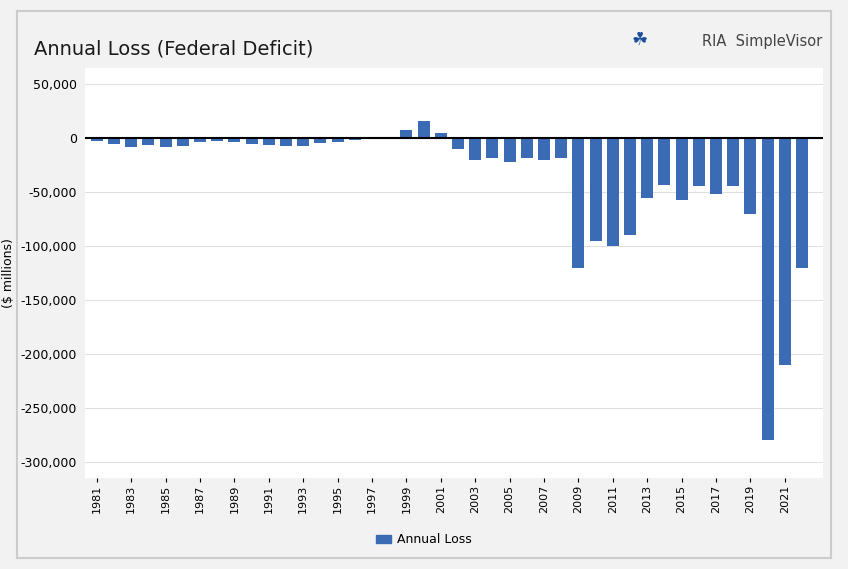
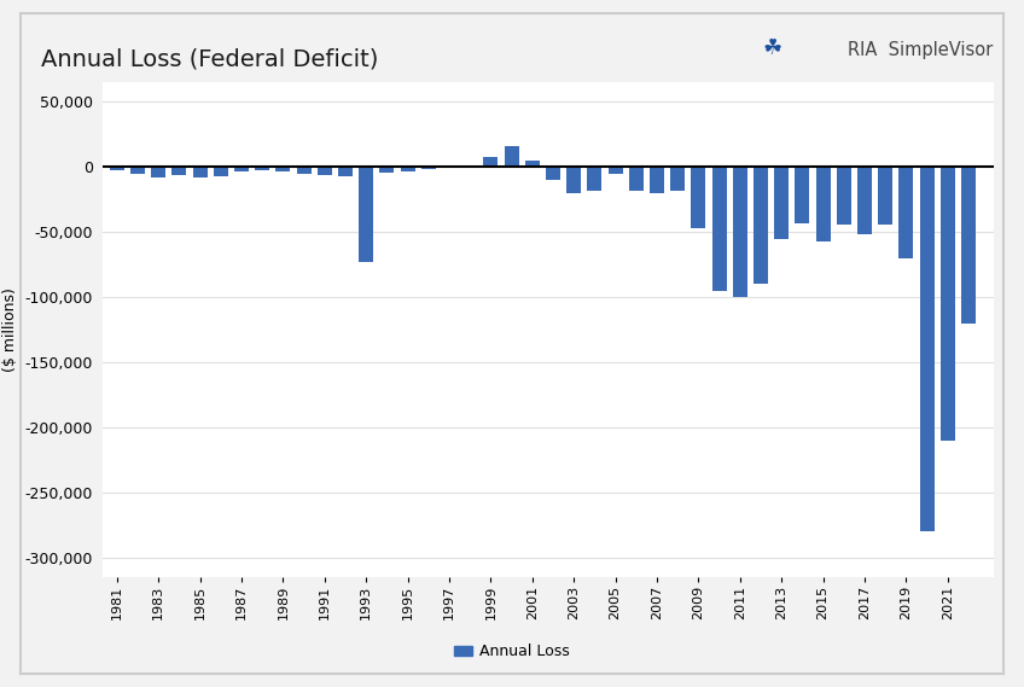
1993: -8,000 -> -73,000
2005: -22,000 -> -5,000
2009: -120,000 -> -47,000
